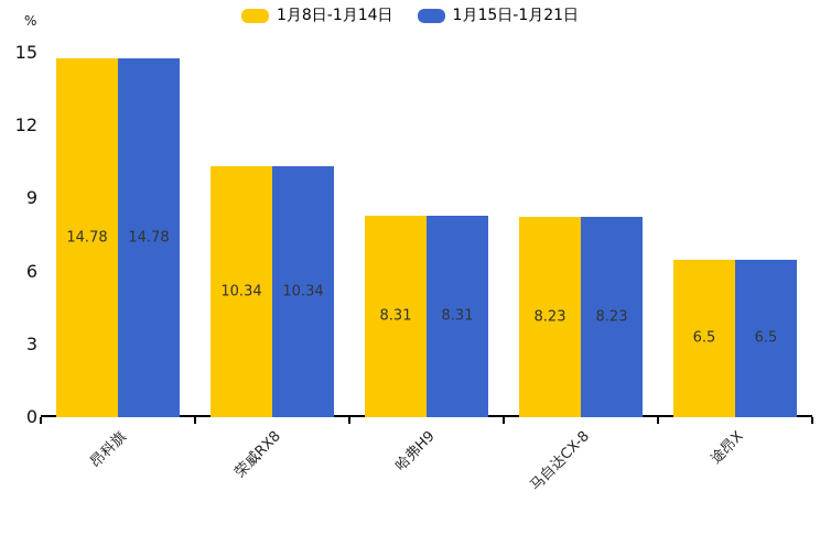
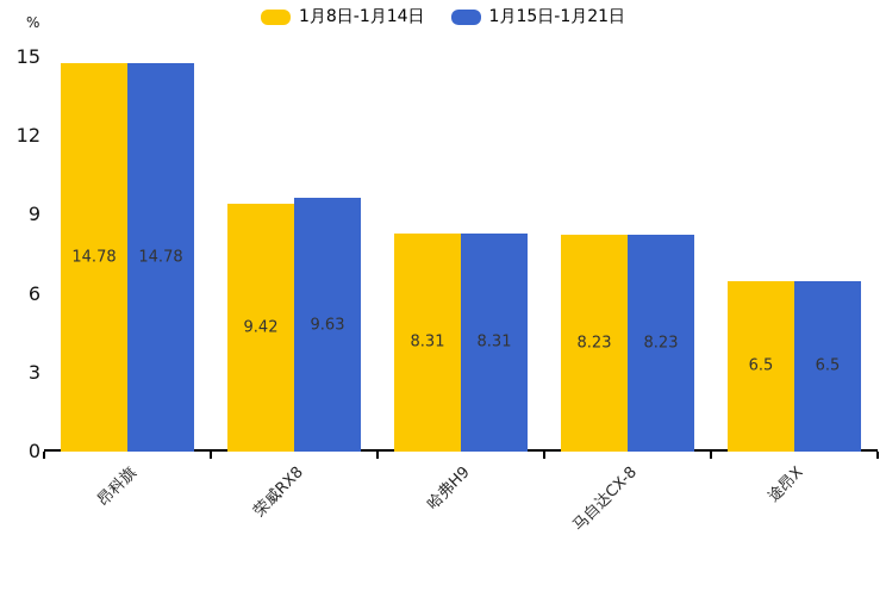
1月8日-1月14日/荣威RX8: 10.34 -> 9.42
1月15日-1月21日/荣威RX8: 10.34 -> 9.63
